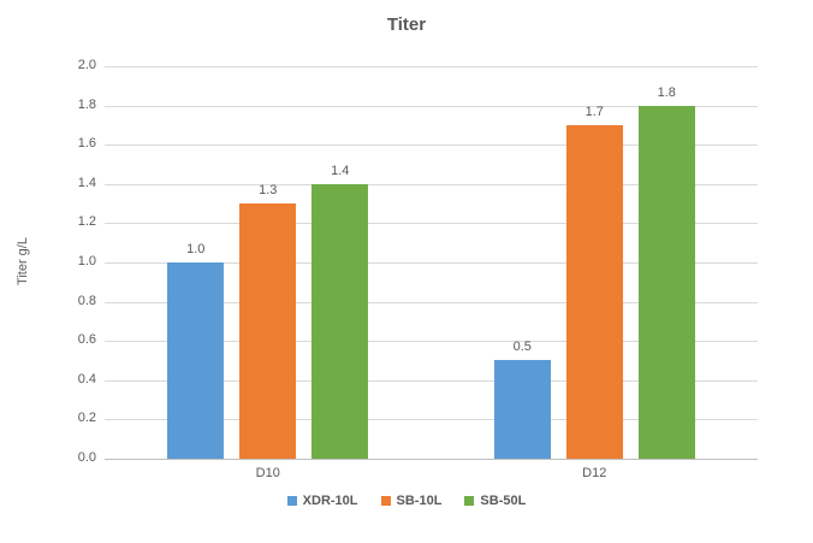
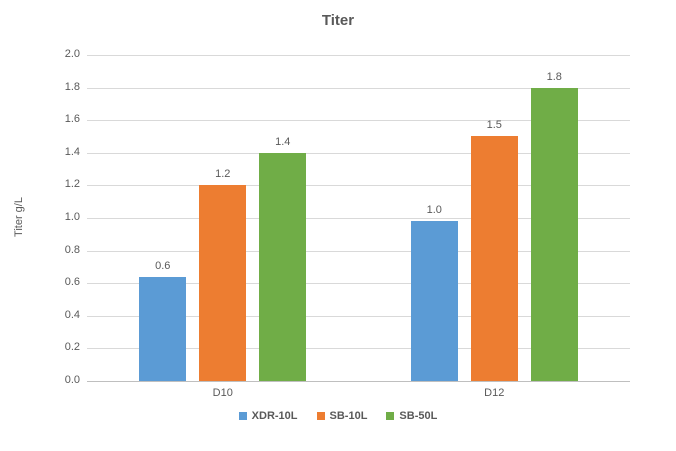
XDR-10L/D10: 1.0 -> 0.6
SB-10L/D10: 1.3 -> 1.2
XDR-10L/D12: 0.5 -> 1.0
SB-10L/D12: 1.7 -> 1.5
